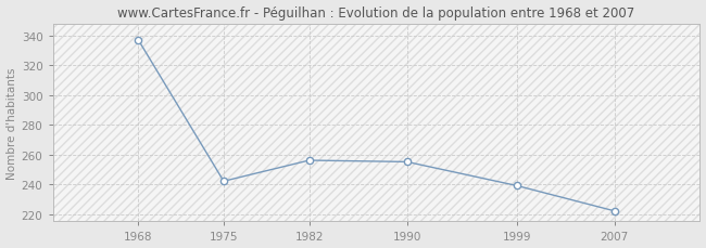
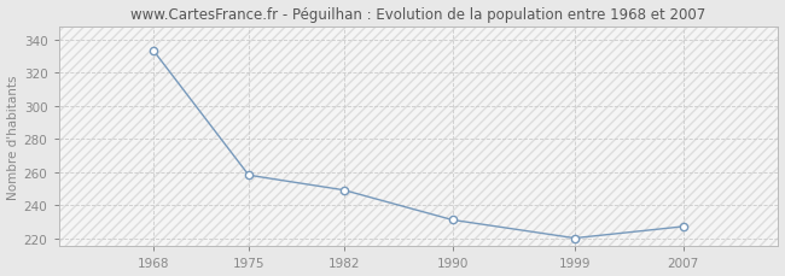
1968: 337 -> 333
1975: 242 -> 258
1982: 256 -> 249
1990: 255 -> 231
1999: 239 -> 220
2007: 222 -> 227
